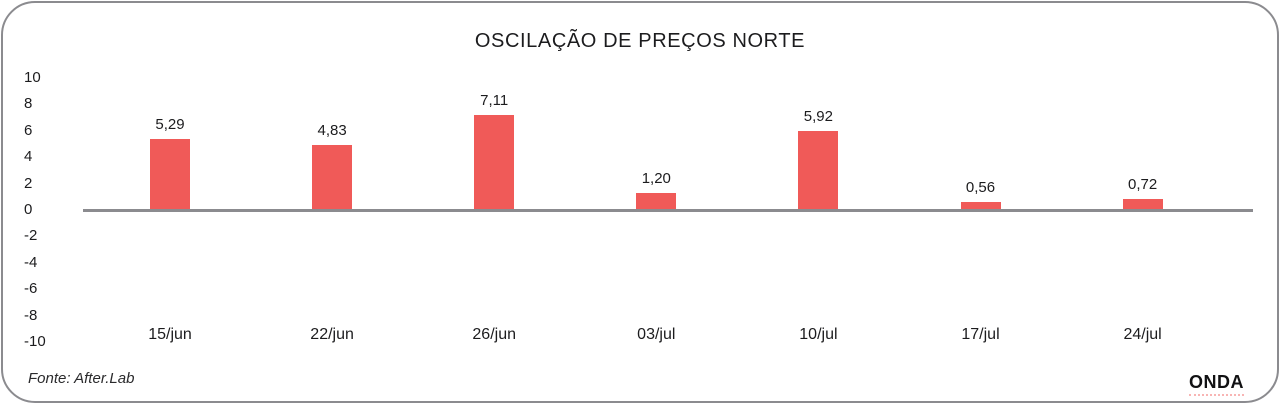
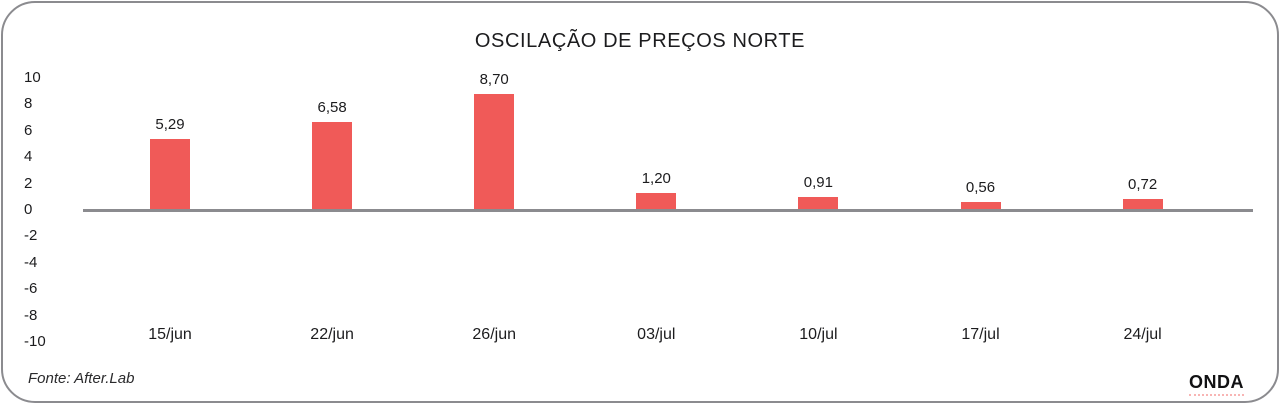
22/jun: 4,83 -> 6,58
26/jun: 7,11 -> 8,70
10/jul: 5,92 -> 0,91
